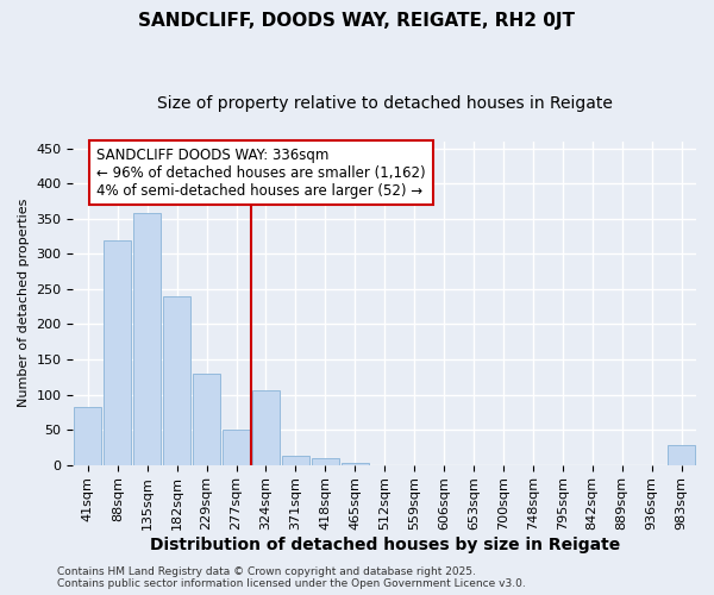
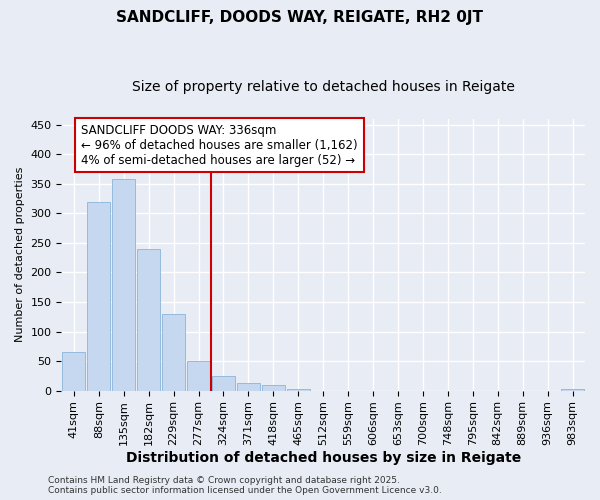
41sqm: 82 -> 65
324sqm: 106 -> 25
983sqm: 28 -> 2
